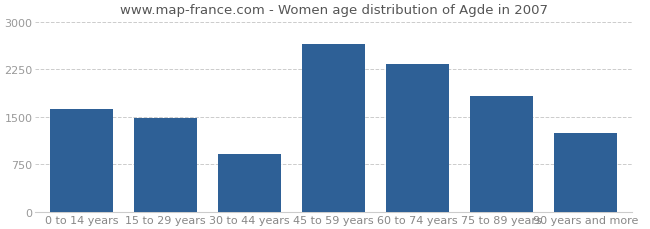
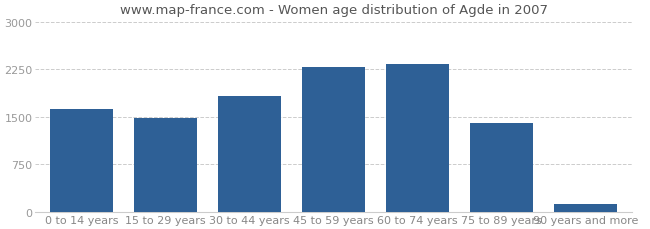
30 to 44 years: 920 -> 1830
45 to 59 years: 2640 -> 2280
75 to 89 years: 1820 -> 1400
90 years and more: 1240 -> 120
